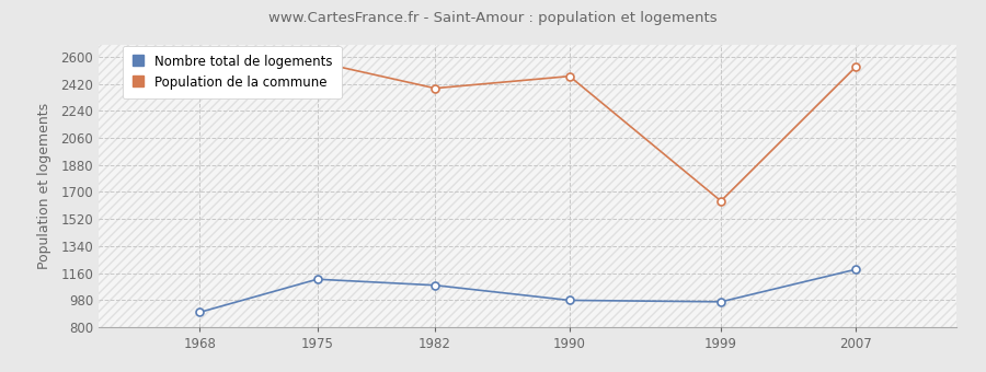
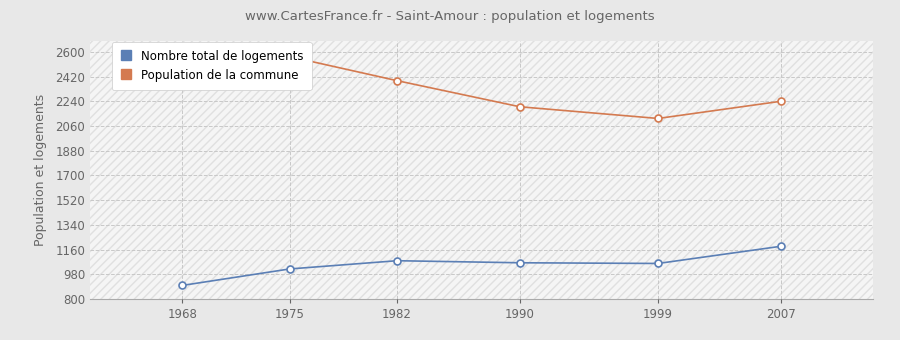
Nombre total de logements/1975: 1120 -> 1020
Nombre total de logements/1990: 980 -> 1060
Population de la commune/1990: 2470 -> 2200
Nombre total de logements/1999: 970 -> 1060
Population de la commune/1999: 1640 -> 2120
Population de la commune/2007: 2530 -> 2240
